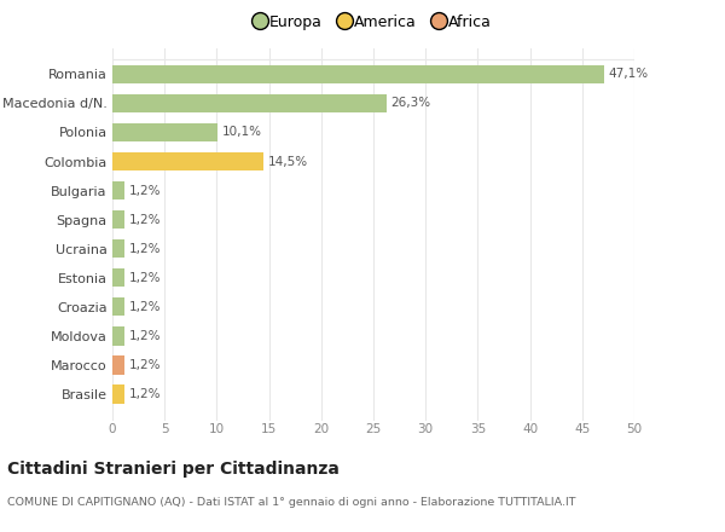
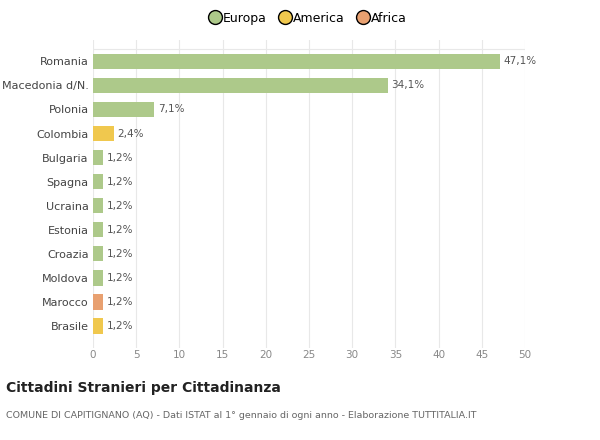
Macedonia d/N.: 26,3% -> 34,1%
Polonia: 10,1% -> 7,1%
Colombia: 14,5% -> 2,4%
